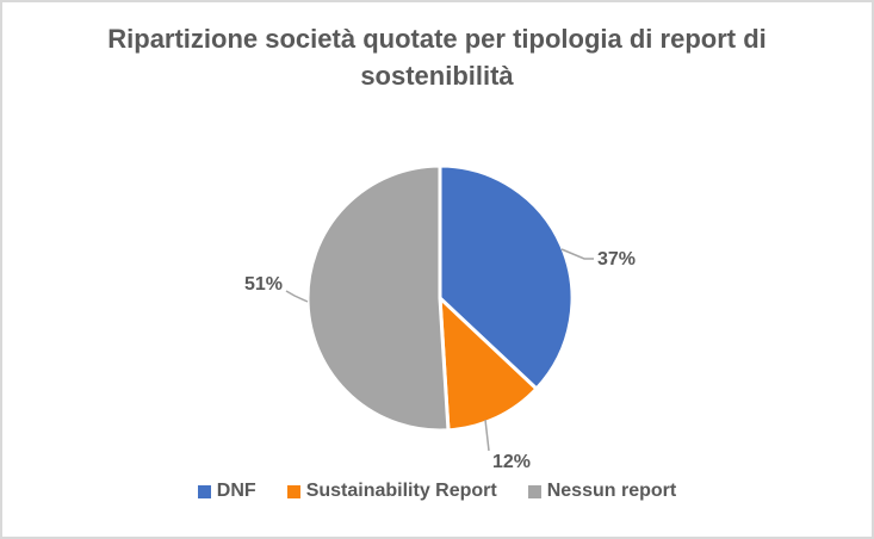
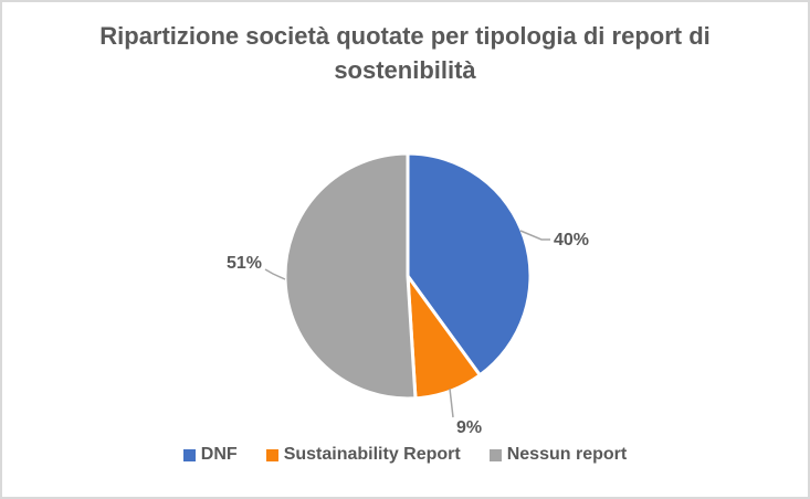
DNF: 37% -> 40%
Sustainability Report: 12% -> 9%
